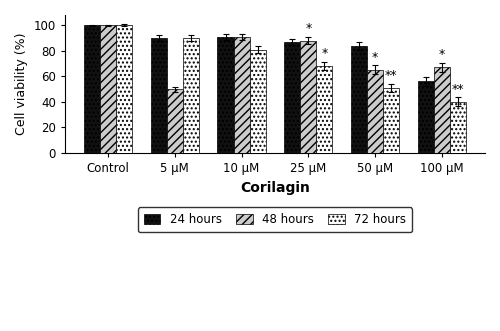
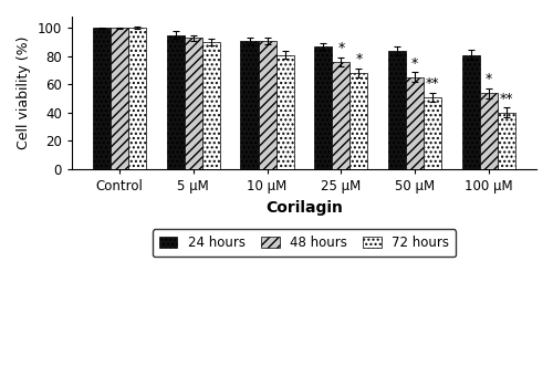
24 hours/5 μM: 90 -> 95
48 hours/5 μM: 50 -> 93
48 hours/25 μM: 88 -> 76
24 hours/100 μM: 56 -> 81
48 hours/100 μM: 67 -> 54
